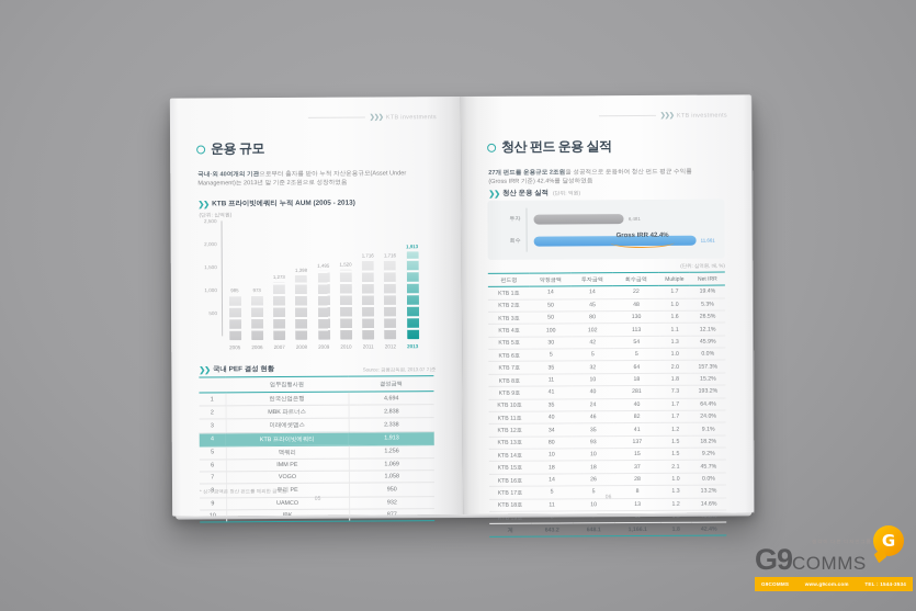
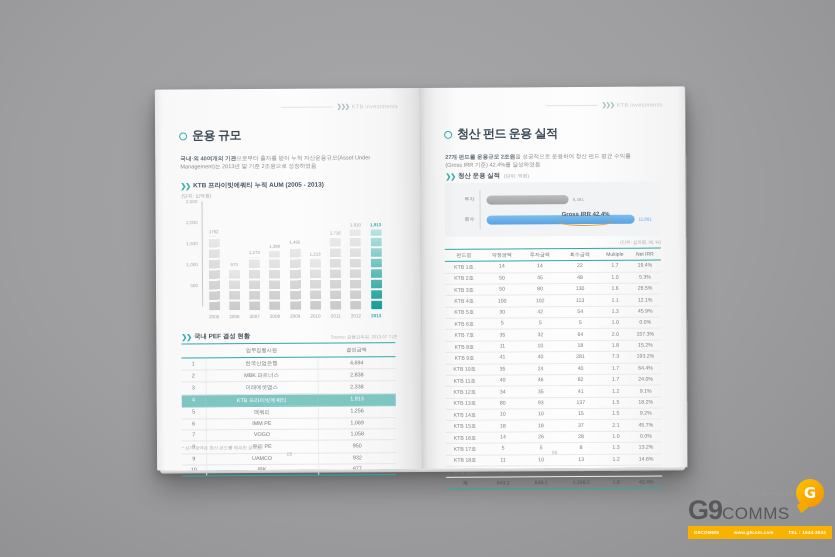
KTB 프라이빗에쿼티 누적 AUM (2005 - 2013)/2005: 985 -> 1752
KTB 프라이빗에쿼티 누적 AUM (2005 - 2013)/2010: 1,520 -> 1,213
KTB 프라이빗에쿼티 누적 AUM (2005 - 2013)/2012: 1,716 -> 1,910
